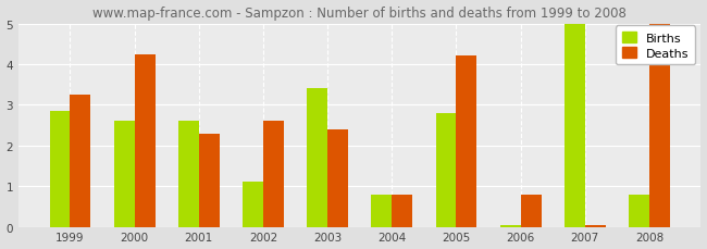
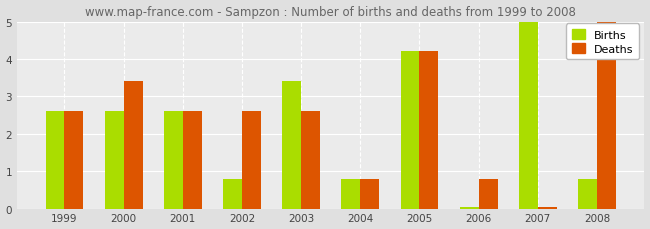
Births/1999: 2.85 -> 2.60
Deaths/1999: 3.25 -> 2.60
Deaths/2000: 4.25 -> 3.40
Deaths/2001: 2.30 -> 2.60
Births/2002: 1.10 -> 0.80
Deaths/2003: 2.40 -> 2.60
Births/2005: 2.80 -> 4.20
